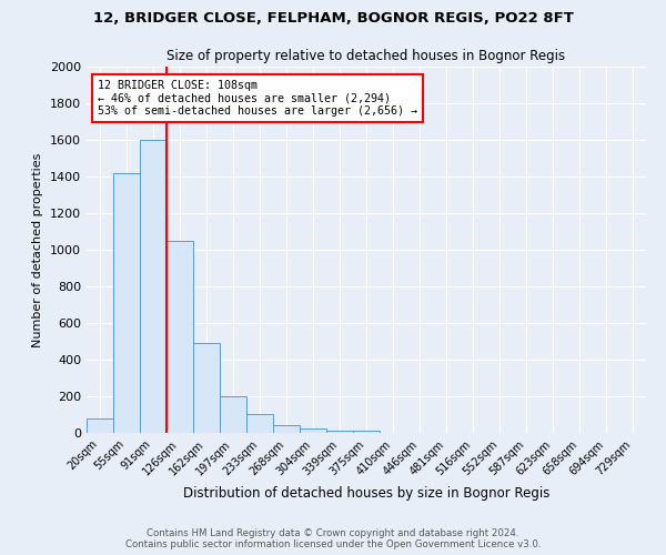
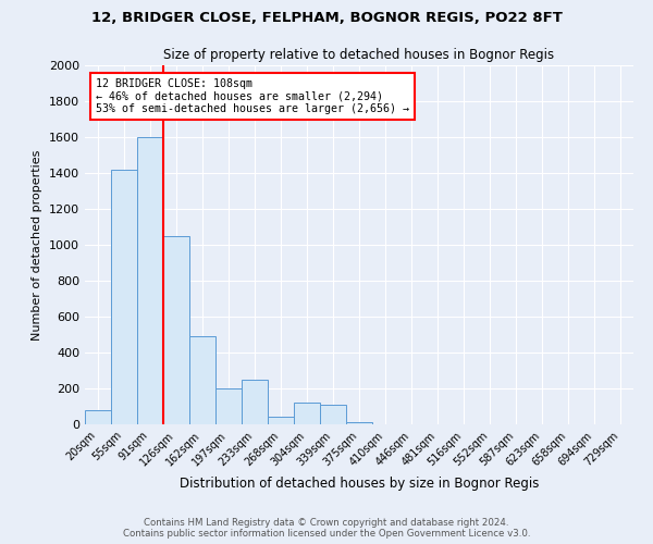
233sqm: 100 -> 250
304sqm: 20 -> 120
339sqm: 20 -> 110
